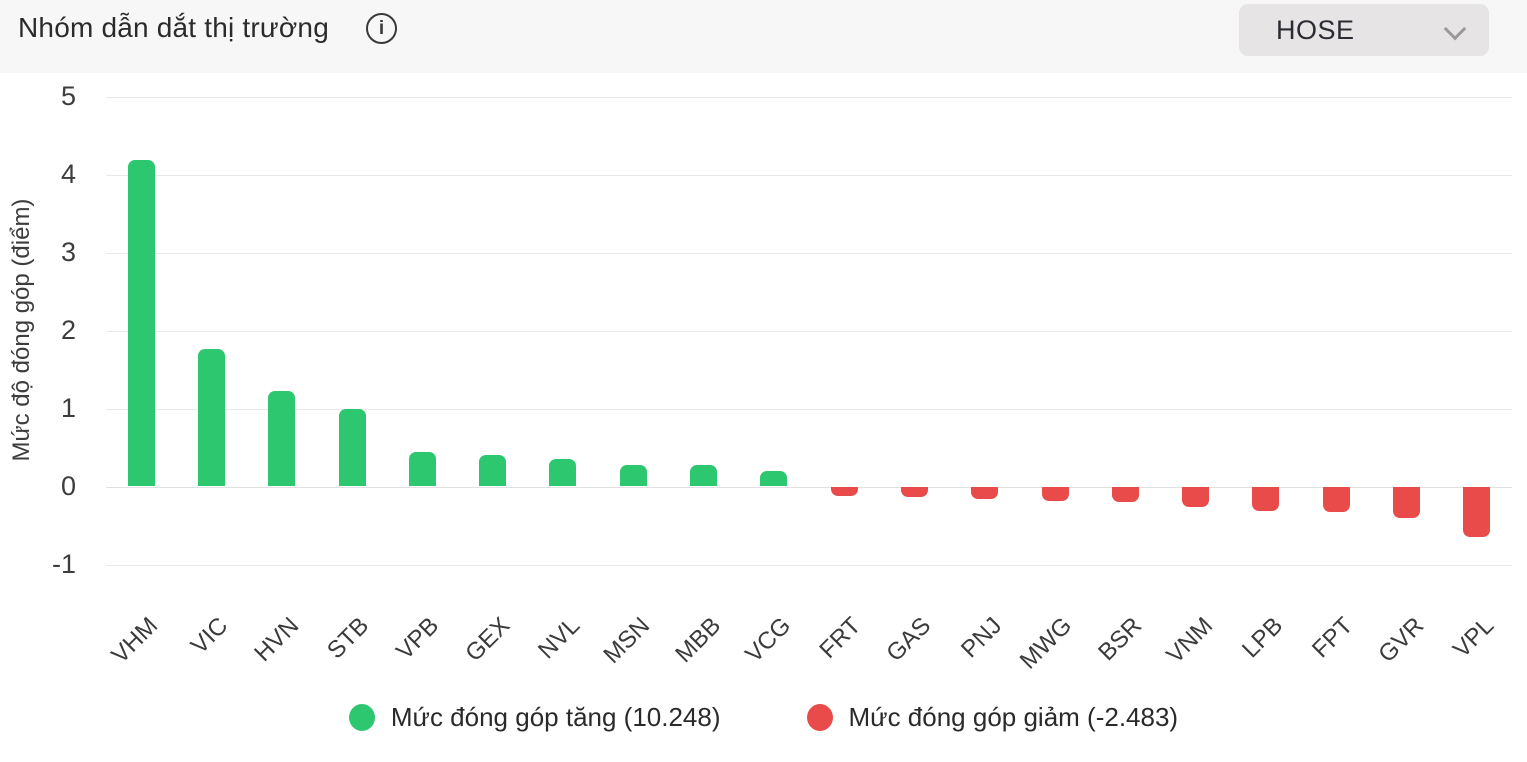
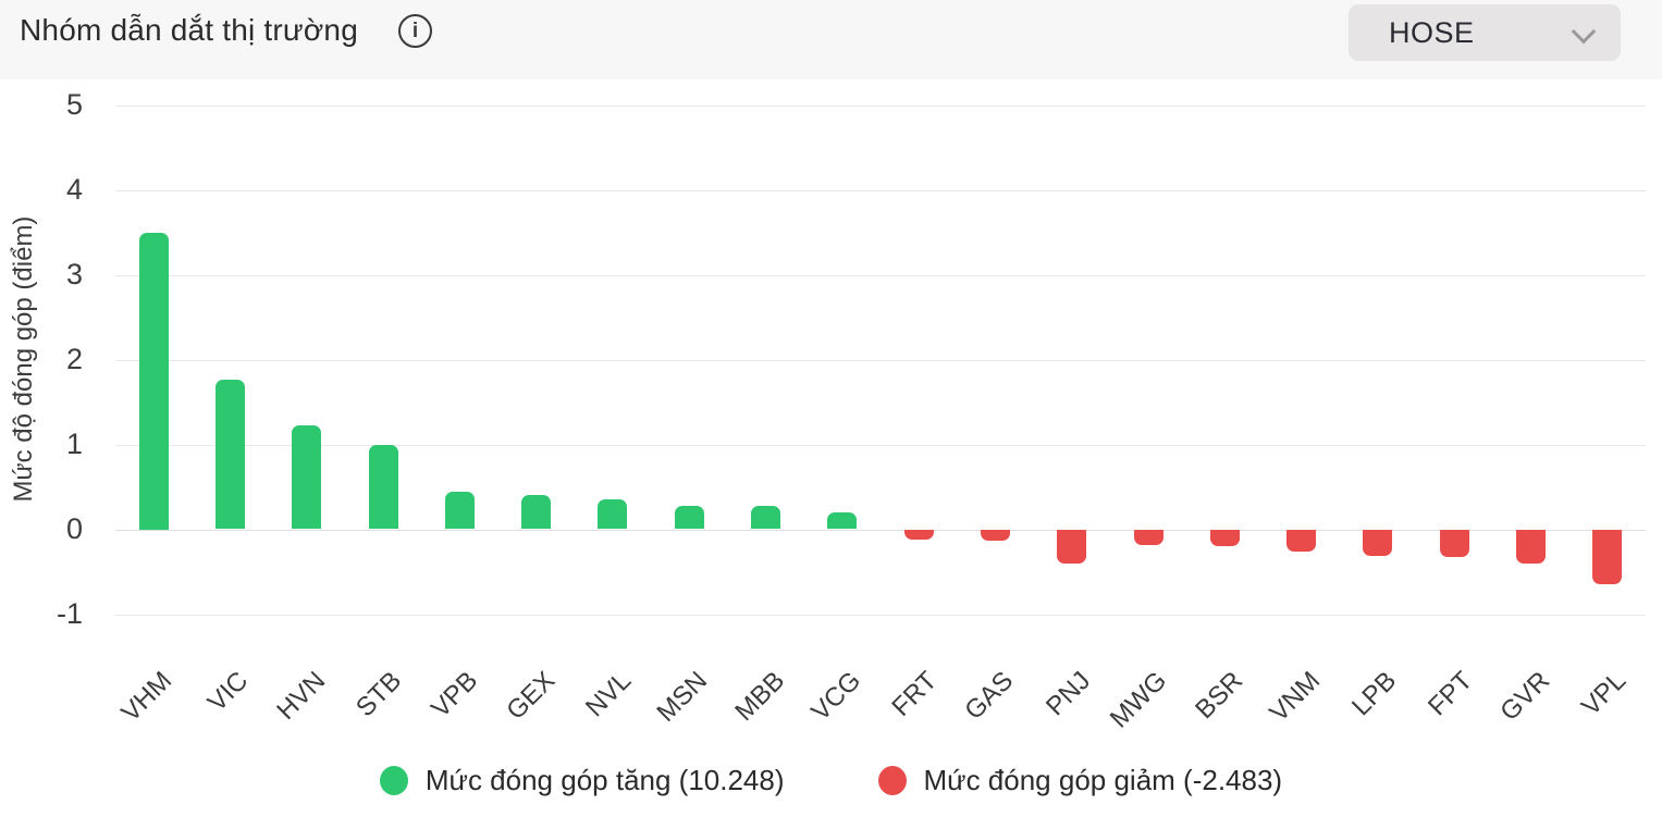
VHM: 4.2 -> 3.5
PNJ: -0.2 -> -0.4
